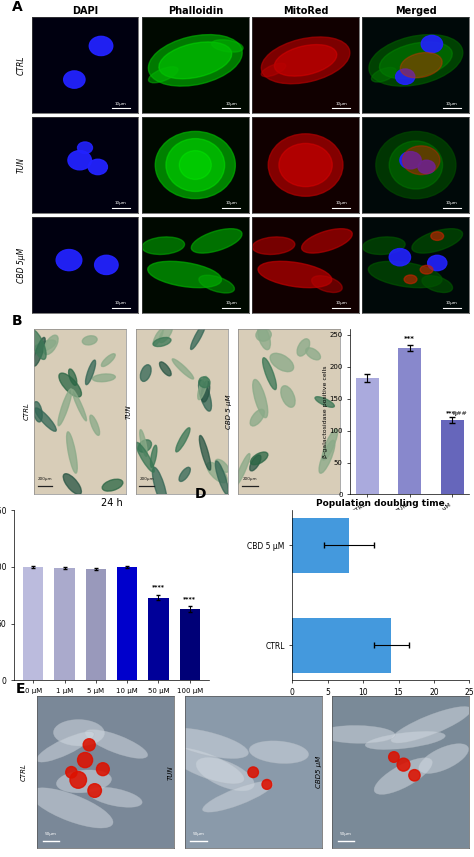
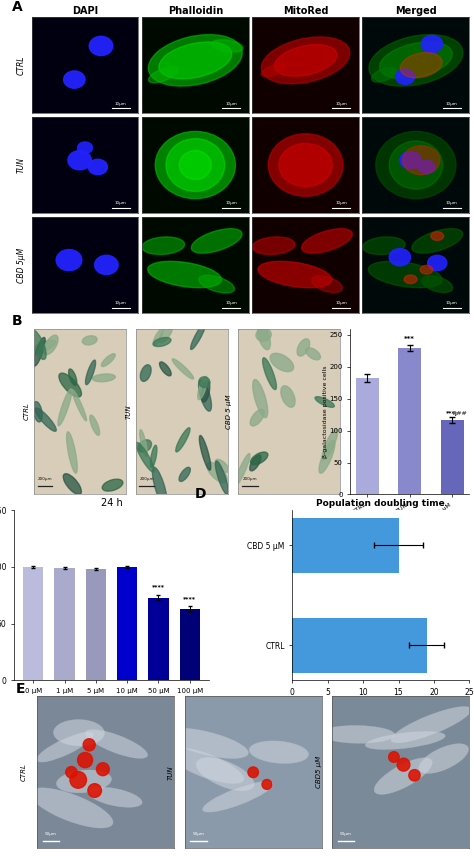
Population doubling time/CBD 5 μM: 8 -> 15
Population doubling time/CTRL: 14 -> 19
